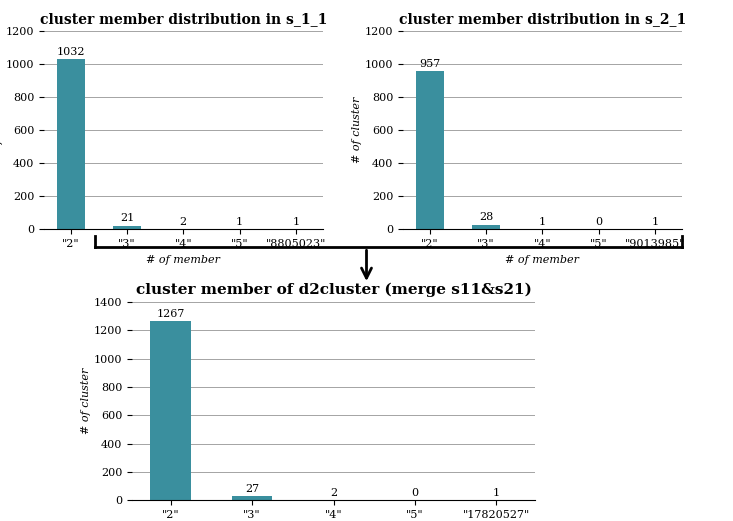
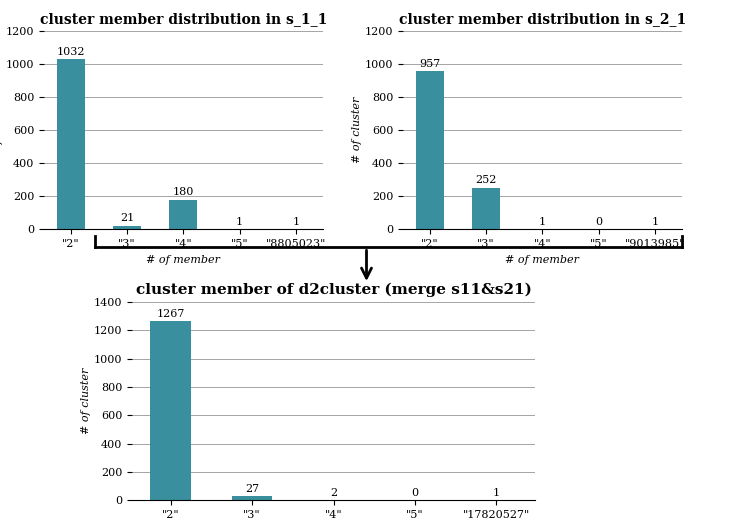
cluster member distribution in s_1_1/"4": 2 -> 180
cluster member distribution in s_2_1/"3": 28 -> 252
